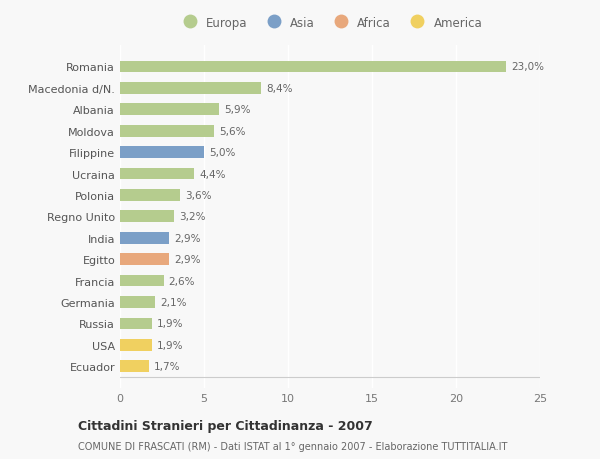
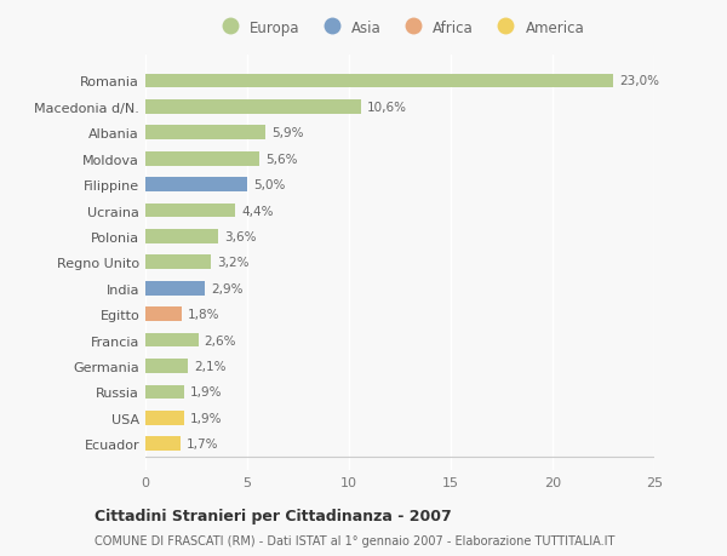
Macedonia d/N.: 8,4% -> 10,6%
Egitto: 2,9% -> 1,8%
